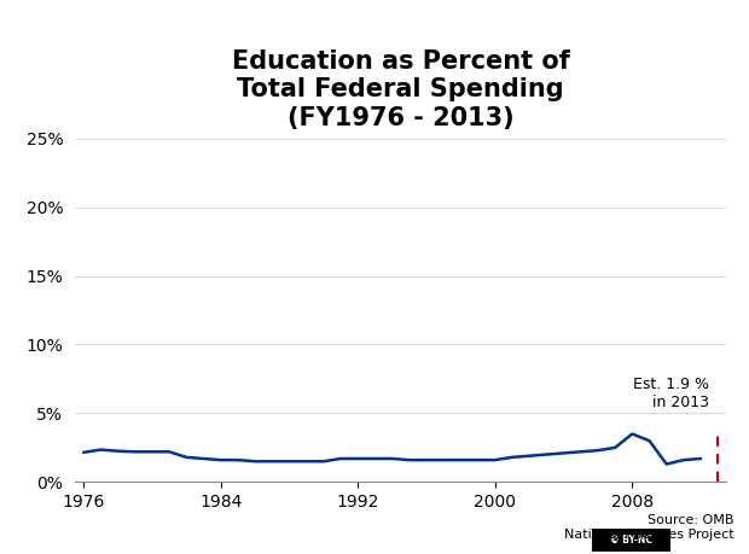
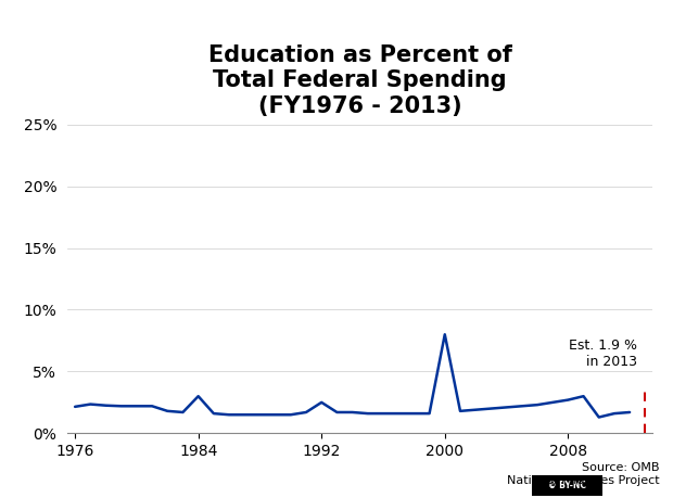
1984: 1.6% -> 3.0%
1992: 1.7% -> 2.5%
2000: 1.6% -> 8.0%
2008: 3.5% -> 2.7%
